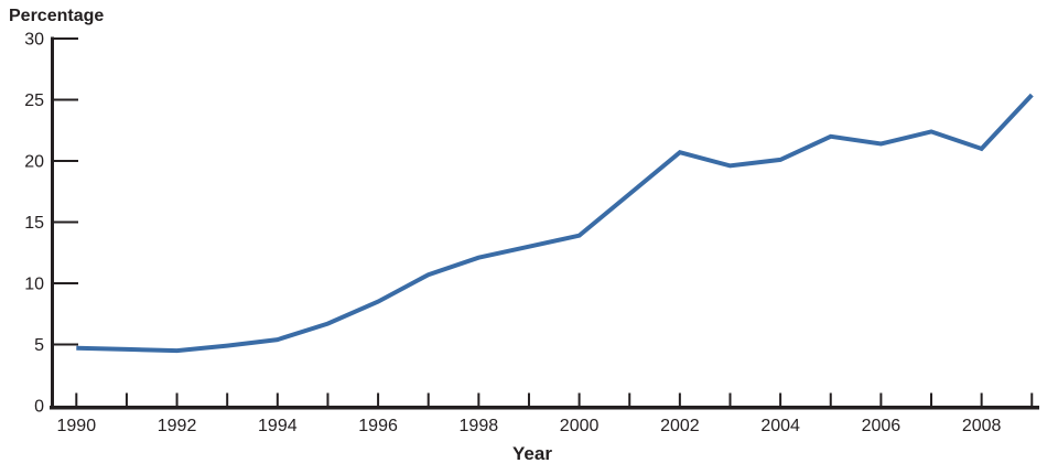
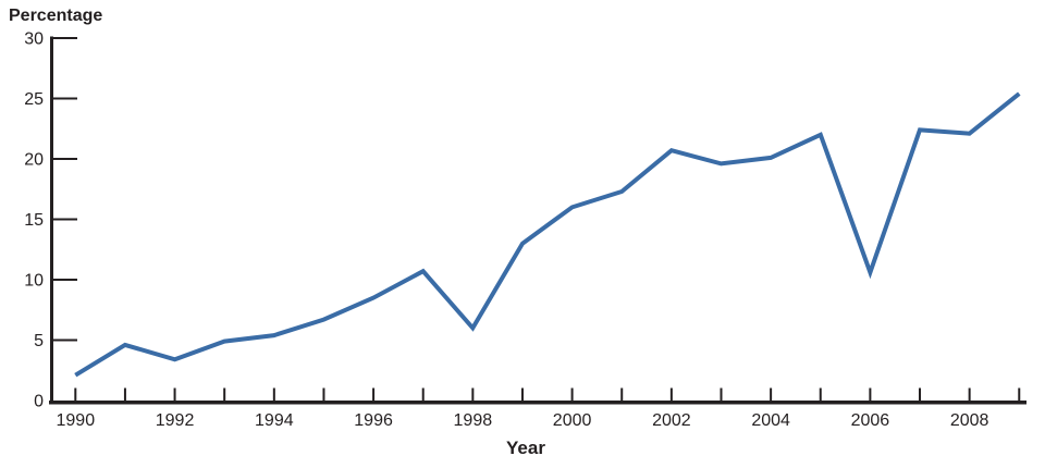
1990: 4.7 -> 2.1
1992: 4.5 -> 3.4
1998: 12.1 -> 6.0
2000: 13.9 -> 16.0
2006: 21.4 -> 10.6
2008: 21.0 -> 22.1
